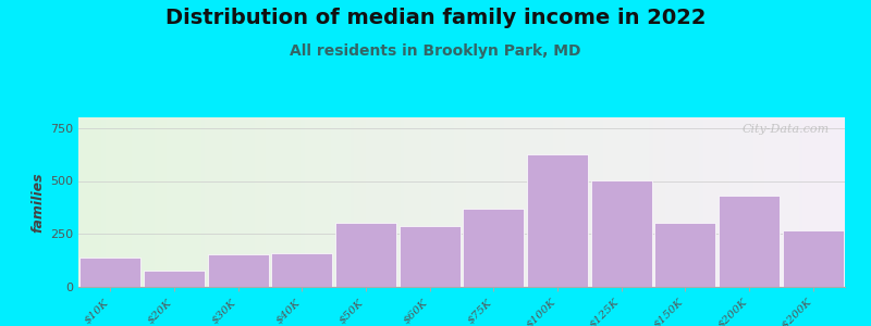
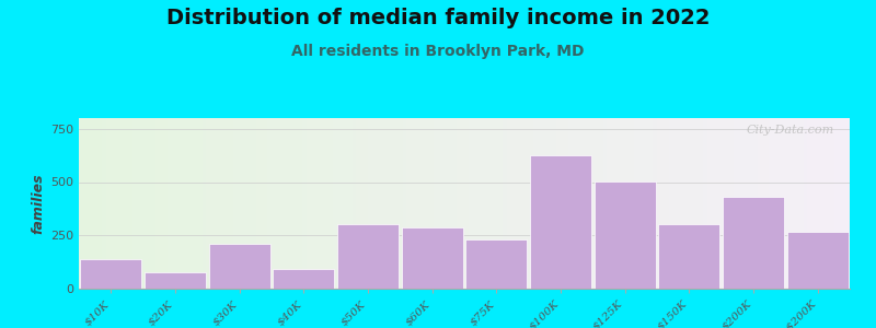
$30K: 160 -> 210
$40K: 160 -> 90
$75K: 370 -> 230
